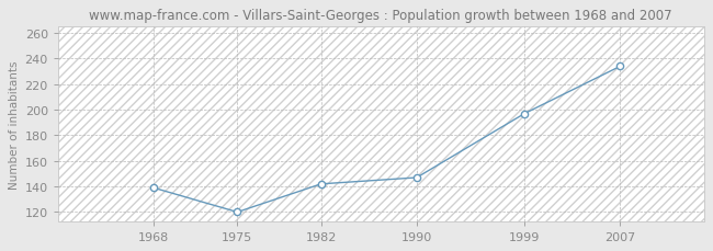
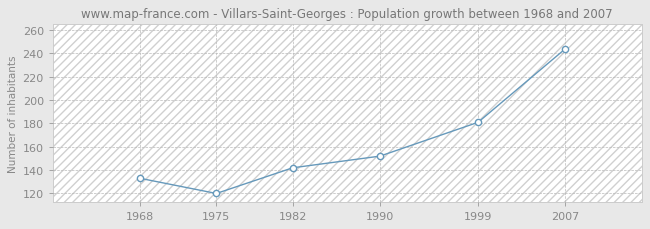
1968: 139 -> 133
1990: 147 -> 152
1999: 197 -> 181
2007: 234 -> 244
